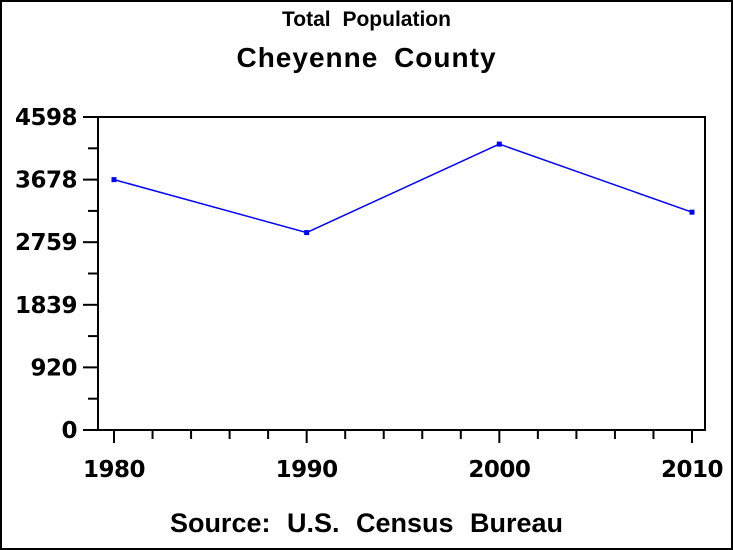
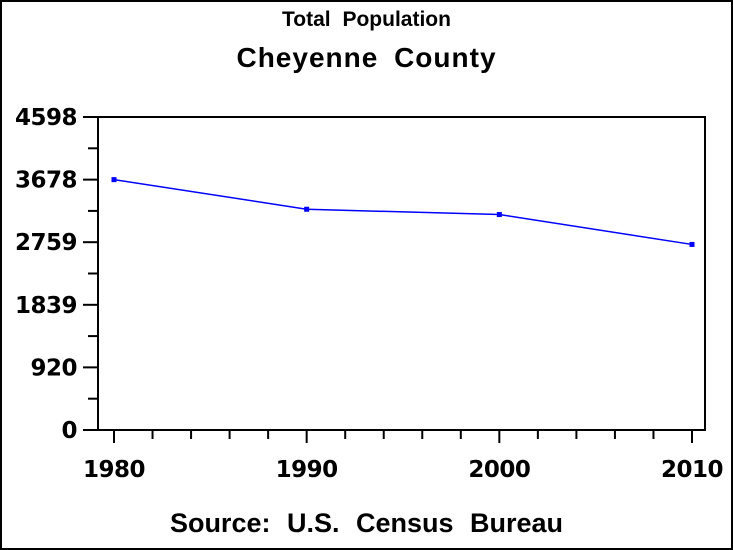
1990: 2900 -> 3200
2000: 4200 -> 3200
2010: 3200 -> 2700
